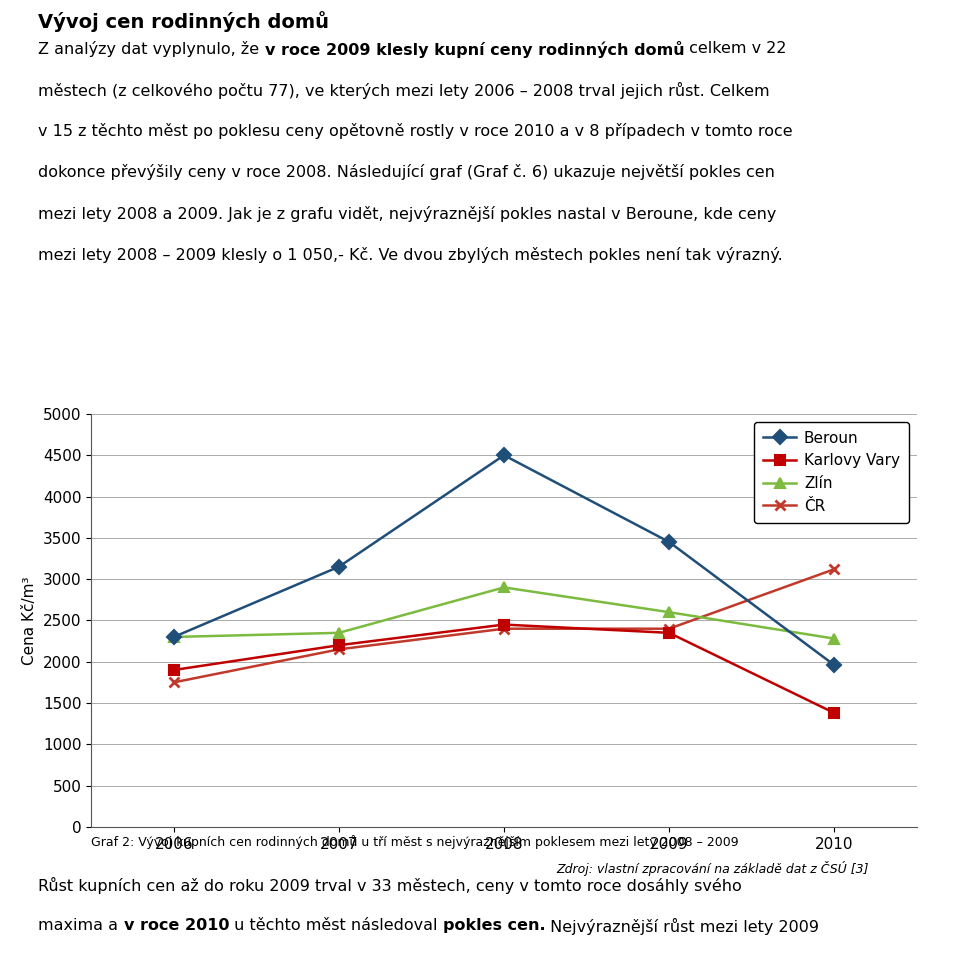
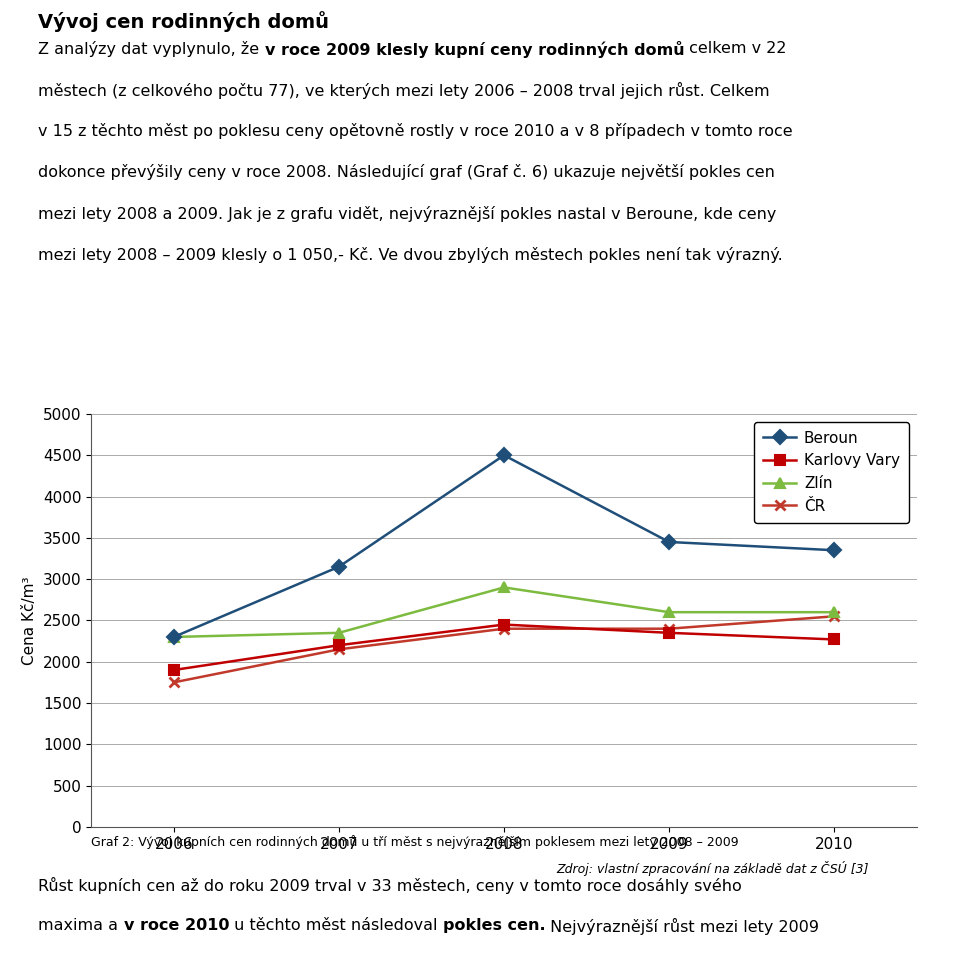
Beroun/2010: 1960 -> 3350
Karlovy Vary/2010: 1380 -> 2270
Zlín/2010: 2280 -> 2600
ČR/2010: 3120 -> 2550
